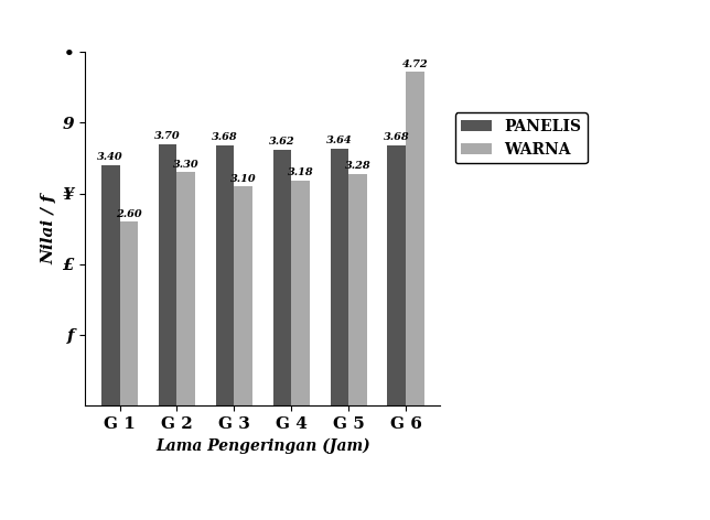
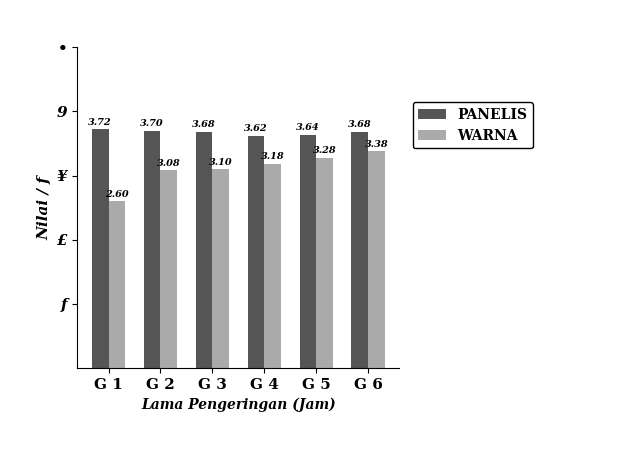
PANELIS/G 1: 3.40 -> 3.72
WARNA/G 2: 3.30 -> 3.08
WARNA/G 6: 4.72 -> 3.38
